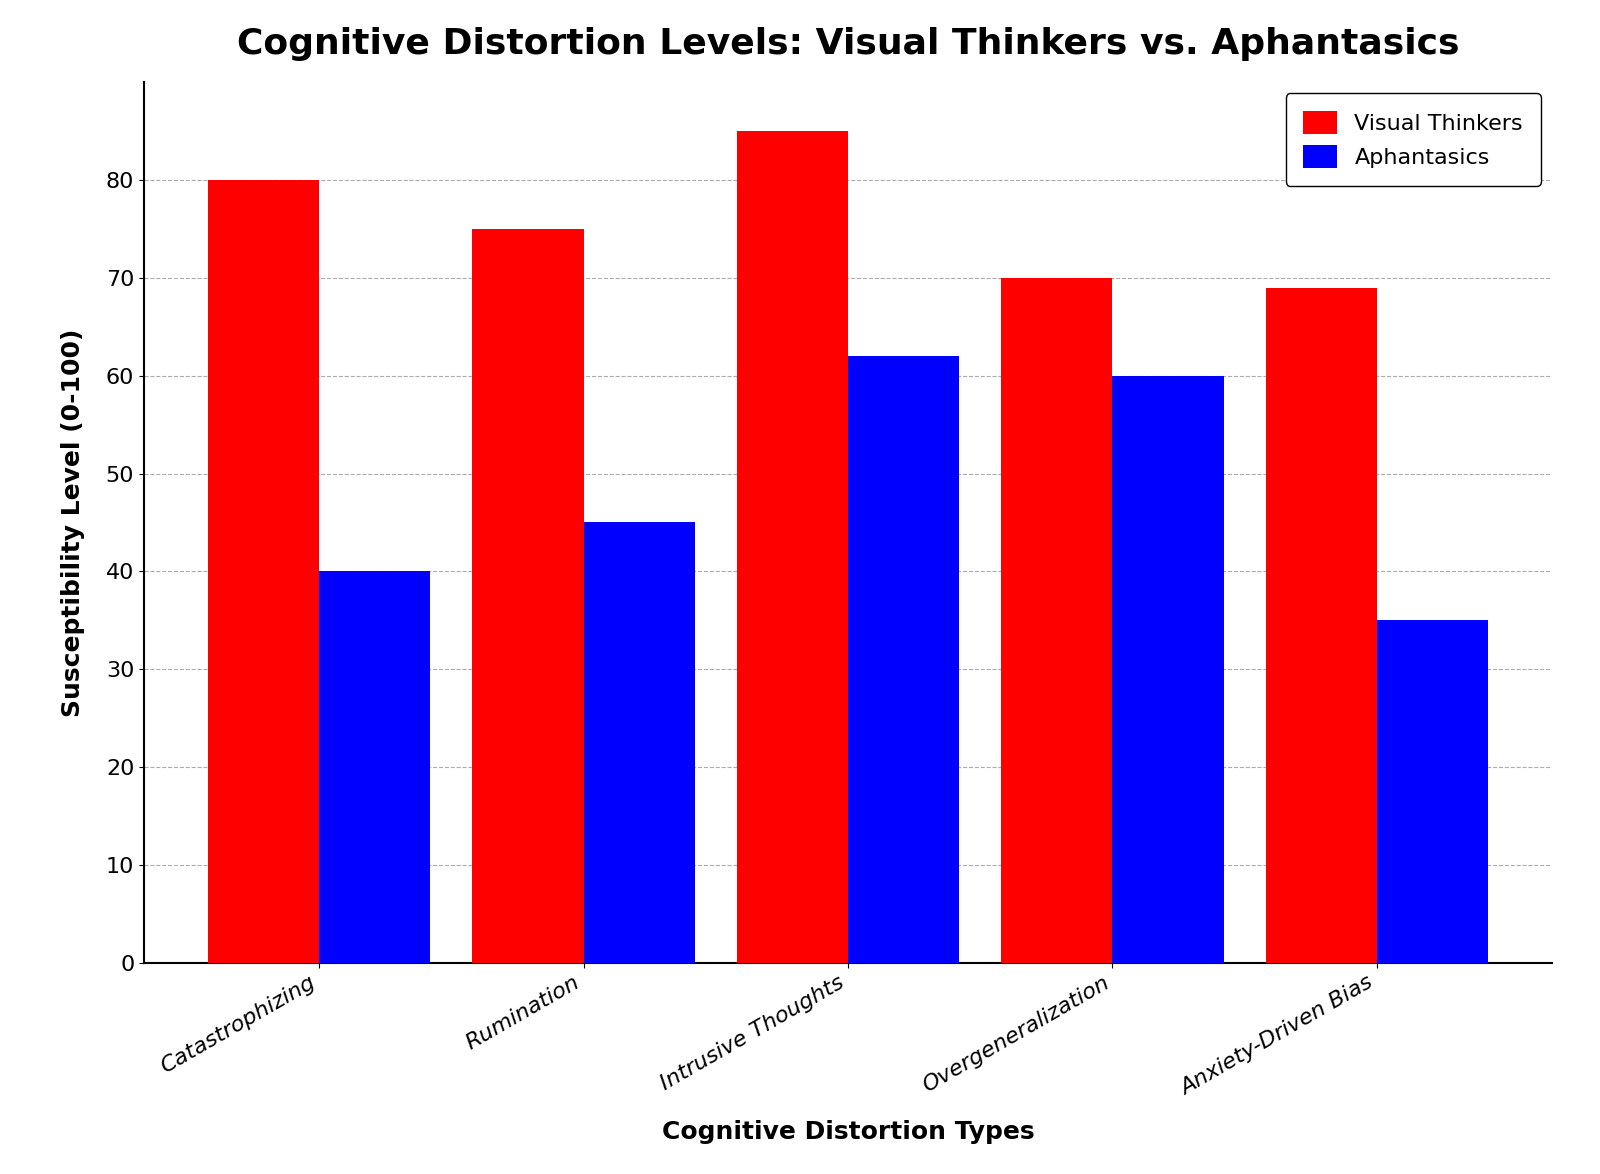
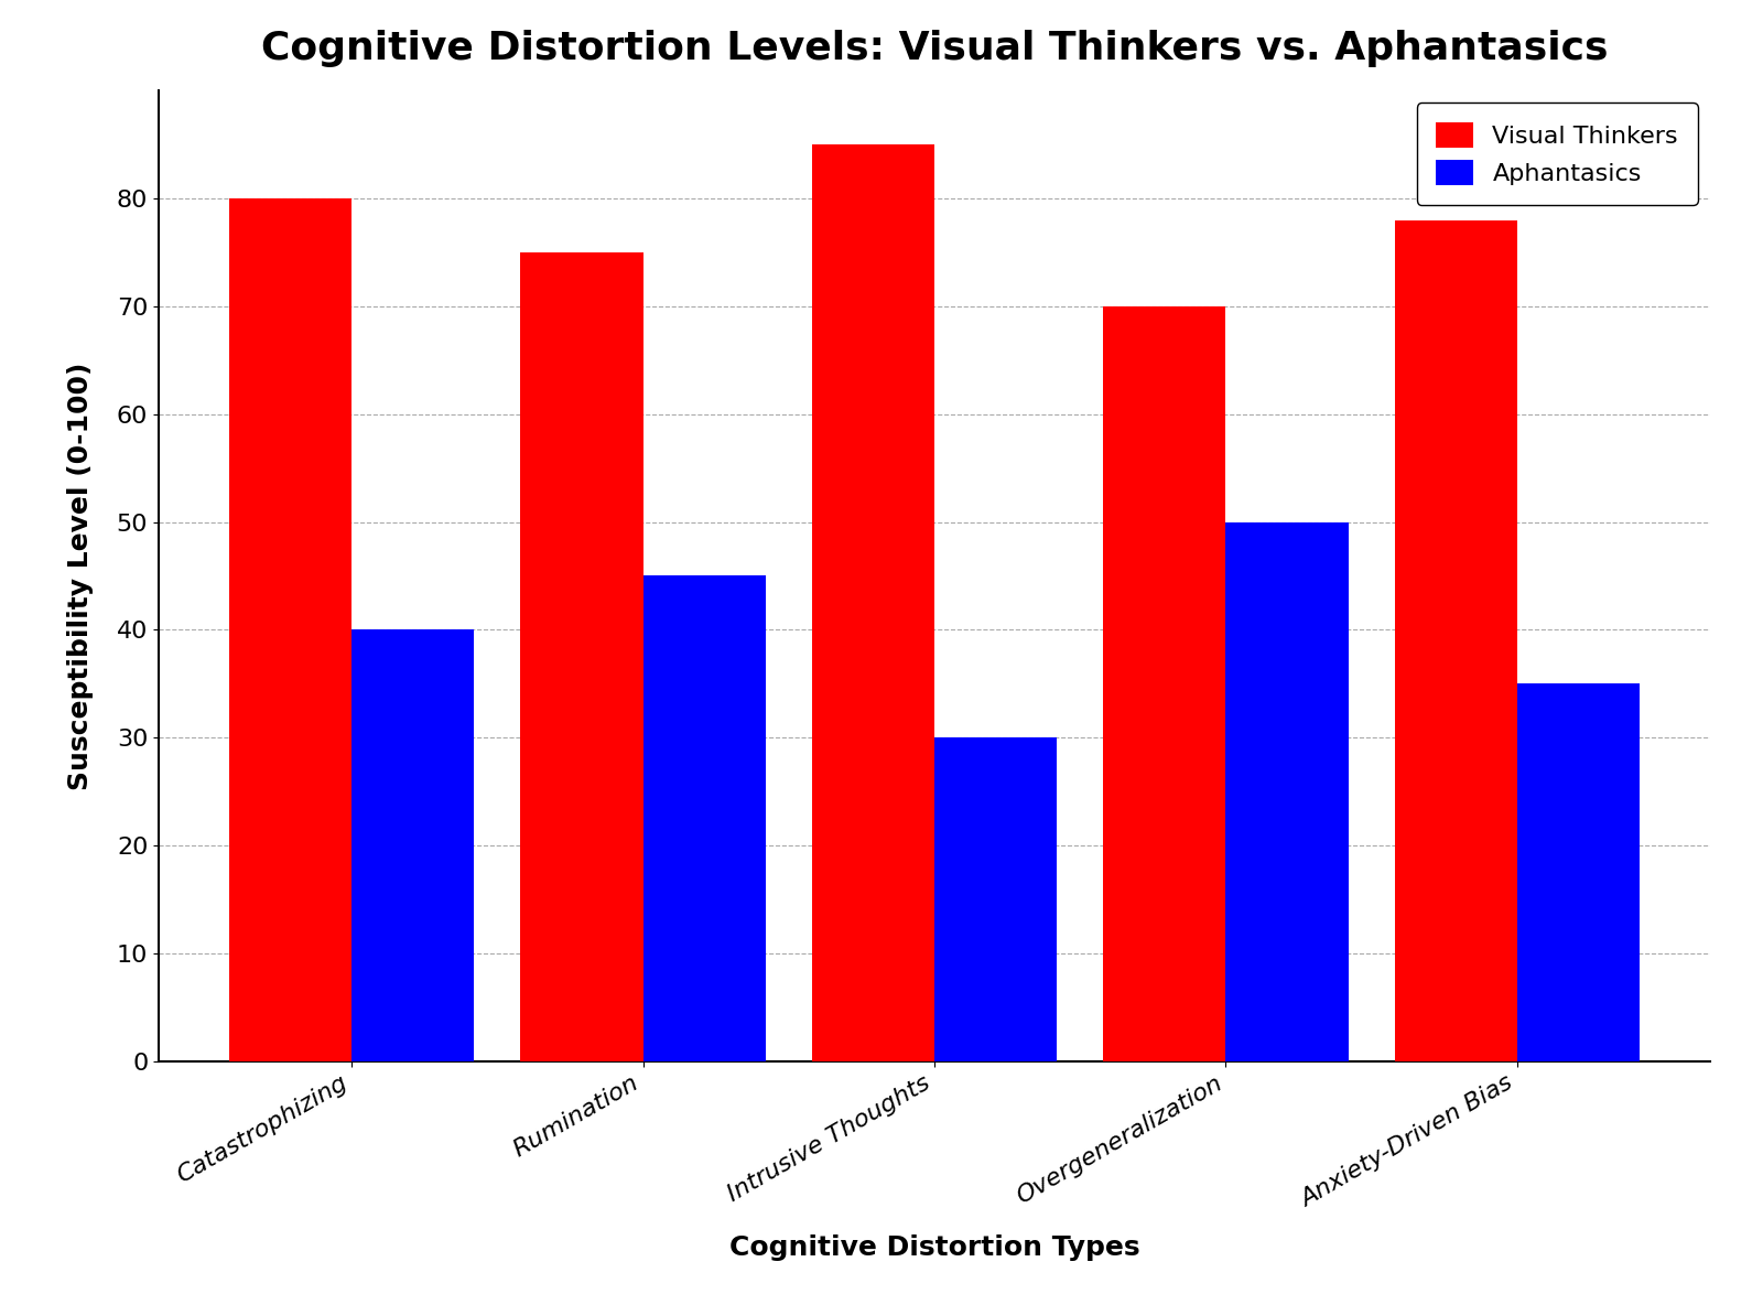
Aphantasics/Intrusive Thoughts: 62 -> 30
Aphantasics/Overgeneralization: 60 -> 50
Visual Thinkers/Anxiety-Driven Bias: 69 -> 78
